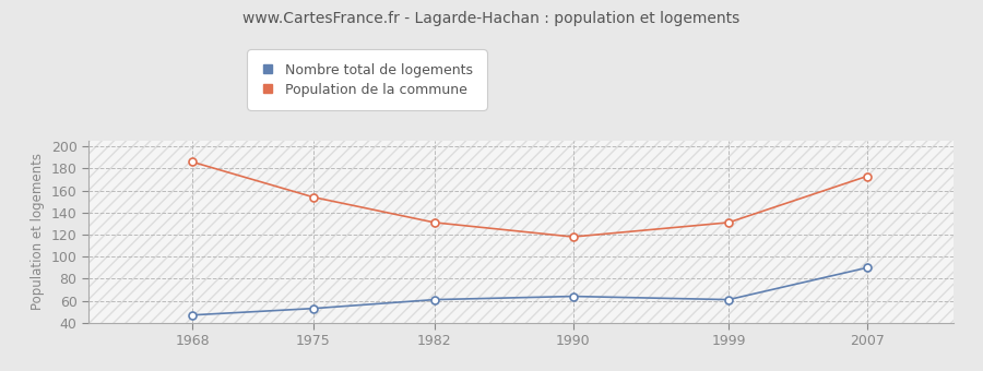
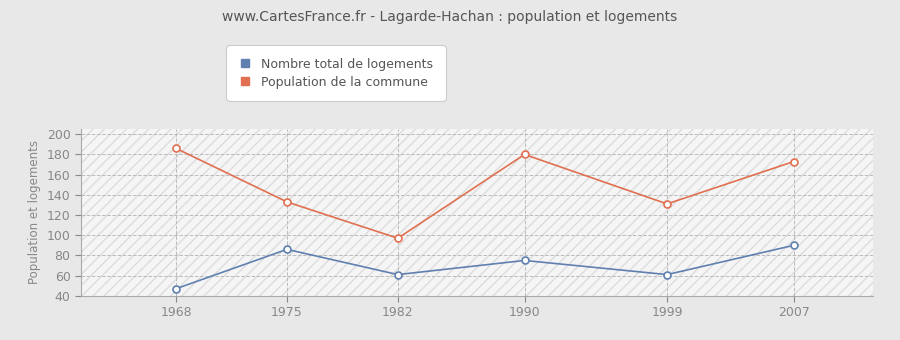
Nombre total de logements/1975: 53 -> 86
Population de la commune/1975: 154 -> 133
Population de la commune/1982: 131 -> 97
Nombre total de logements/1990: 64 -> 75
Population de la commune/1990: 118 -> 180
